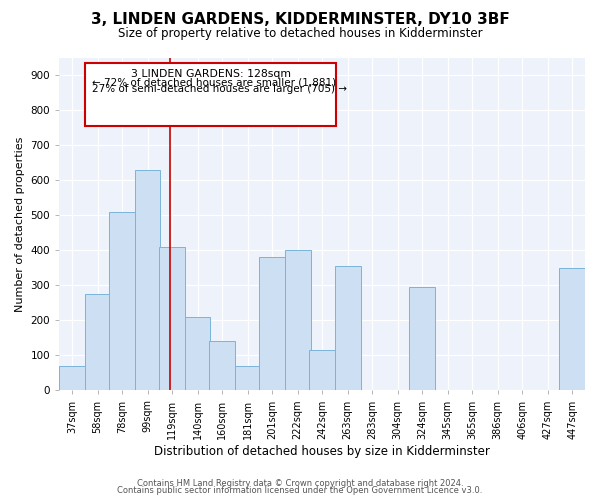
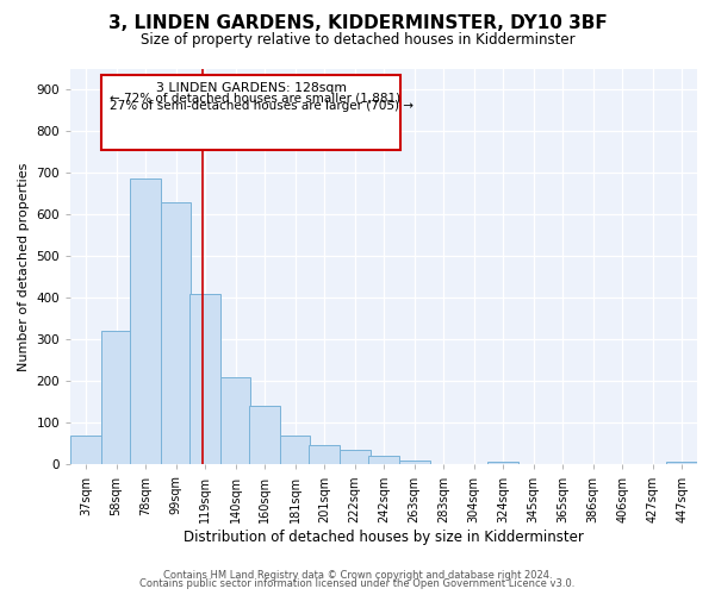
58sqm: 275 -> 320
78sqm: 510 -> 685
201sqm: 380 -> 48
222sqm: 400 -> 35
242sqm: 115 -> 22
263sqm: 355 -> 10
324sqm: 295 -> 7
447sqm: 350 -> 7
